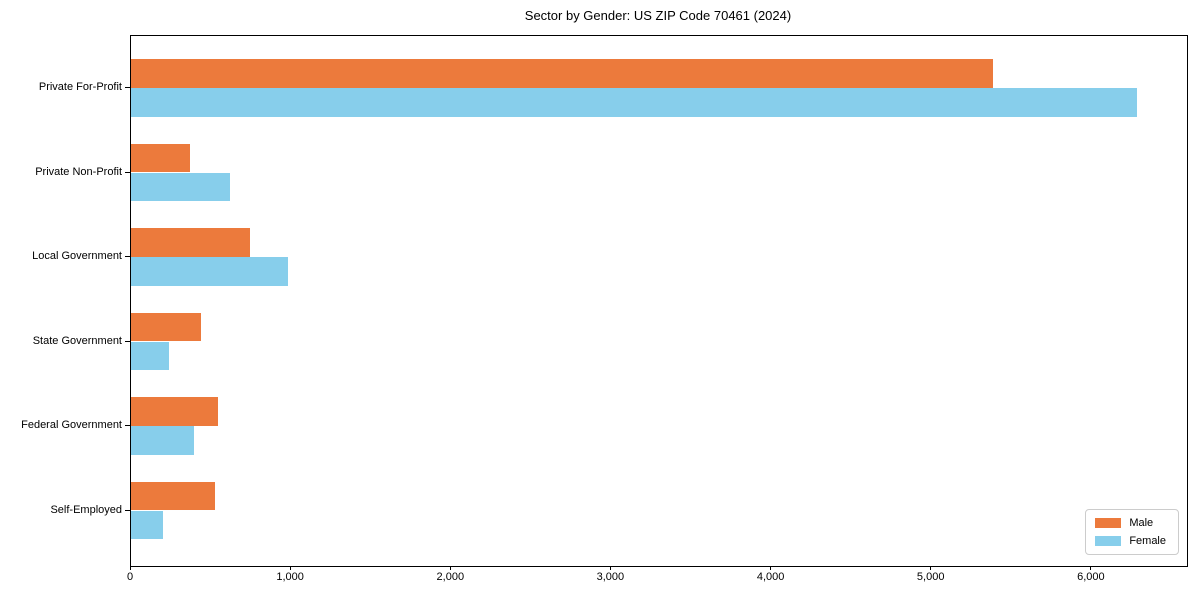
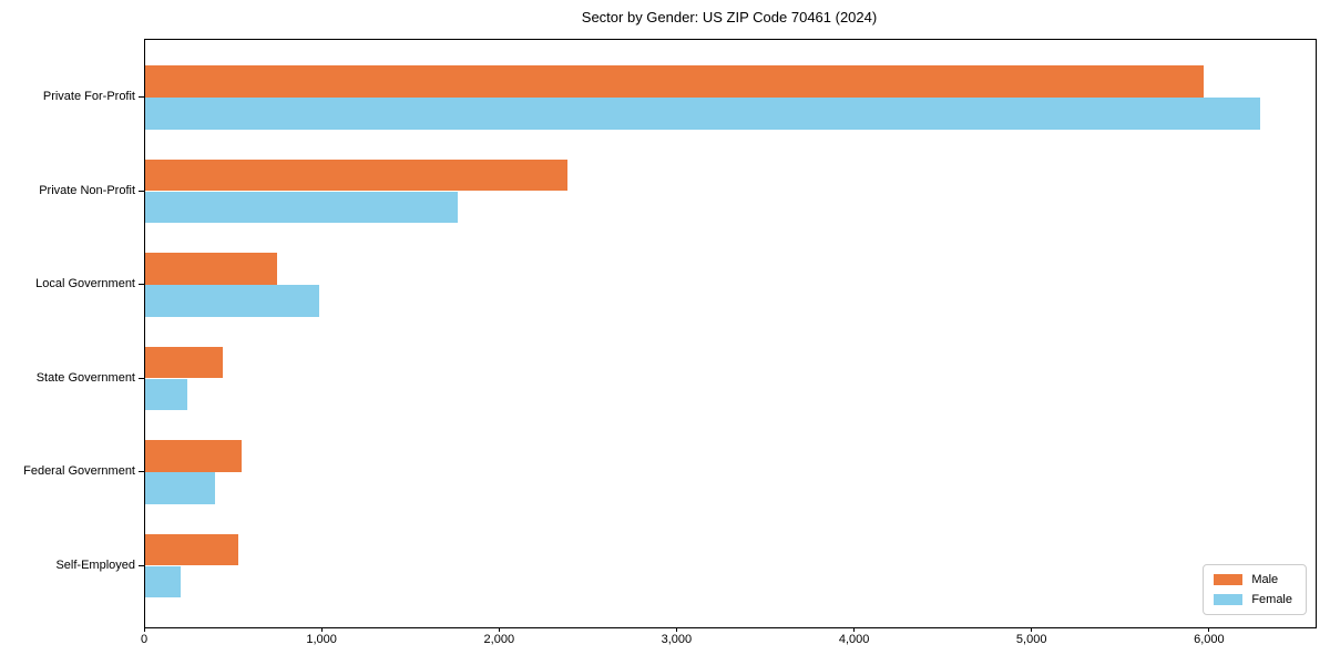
Male/Private For-Profit: 5380 -> 5960
Male/Private Non-Profit: 360 -> 2380
Female/Private Non-Profit: 620 -> 1760
